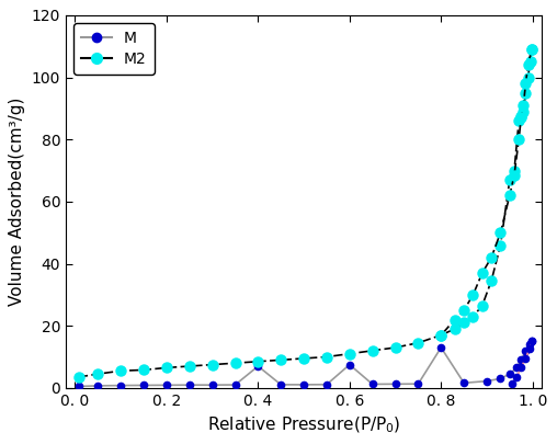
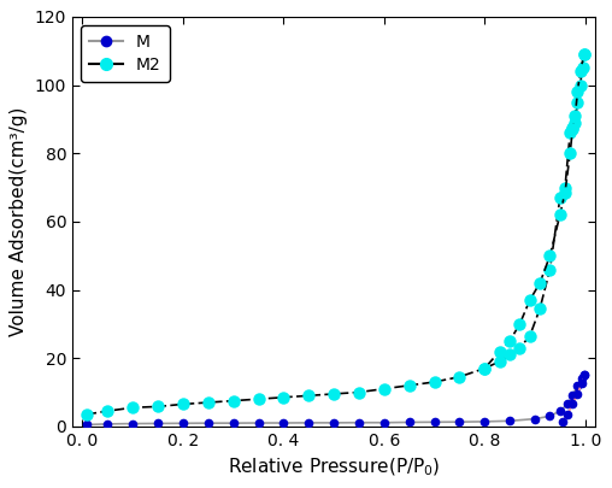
M/0. 4: 7.0 -> 1.0
M/0. 6: 7.5 -> 1.1
M/0. 8: 13.0 -> 1.4
